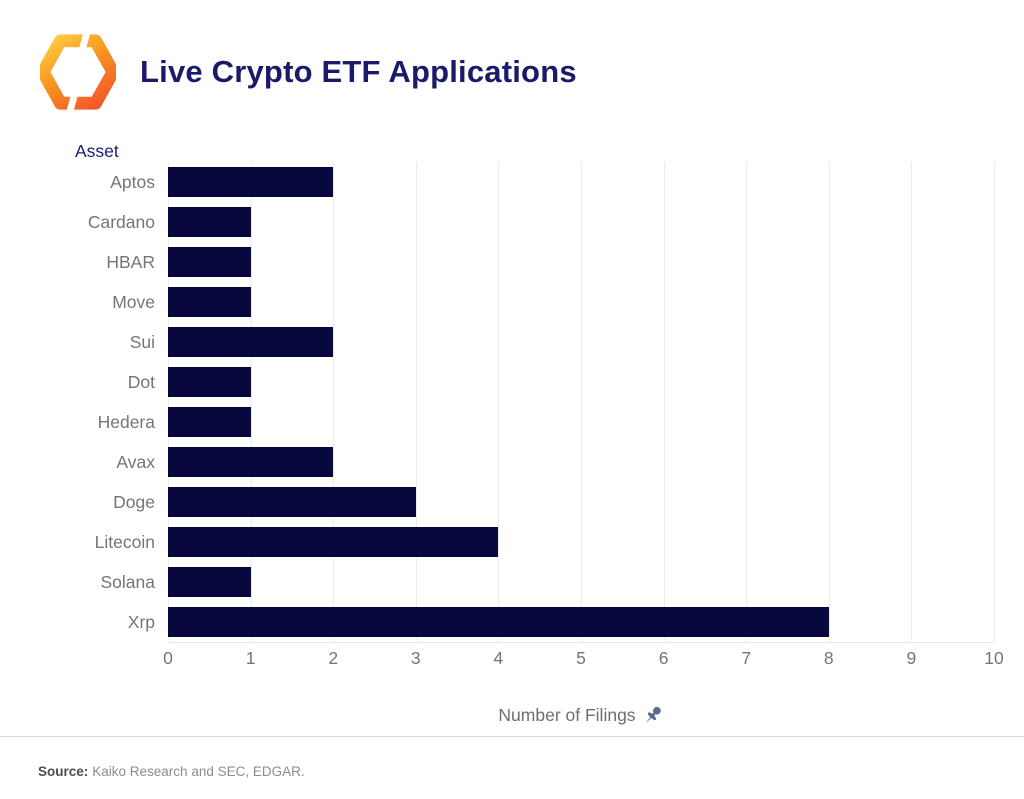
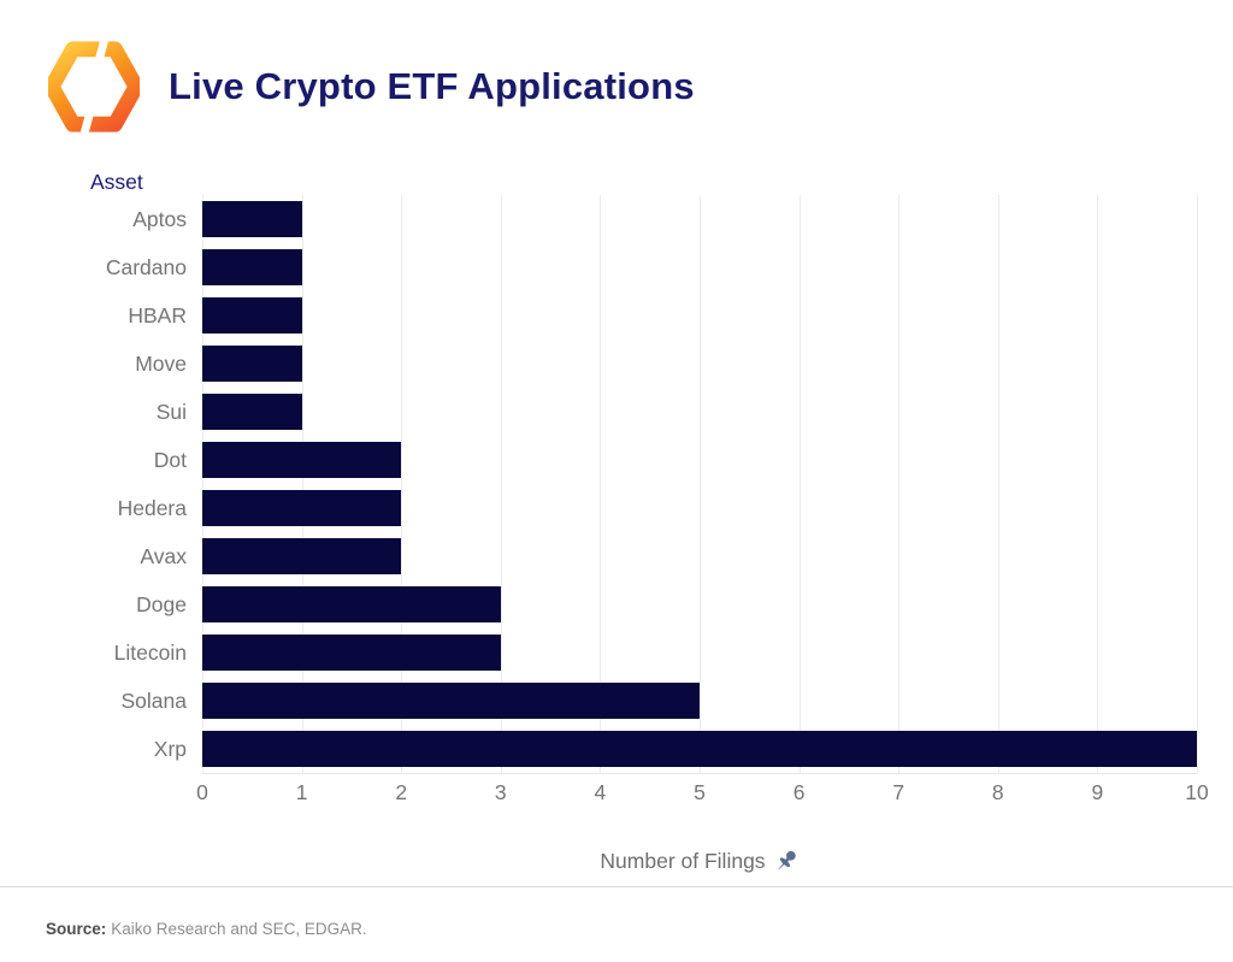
Aptos: 2 -> 1
Sui: 2 -> 1
Dot: 1 -> 2
Hedera: 1 -> 2
Litecoin: 4 -> 3
Solana: 1 -> 5
Xrp: 8 -> 10
